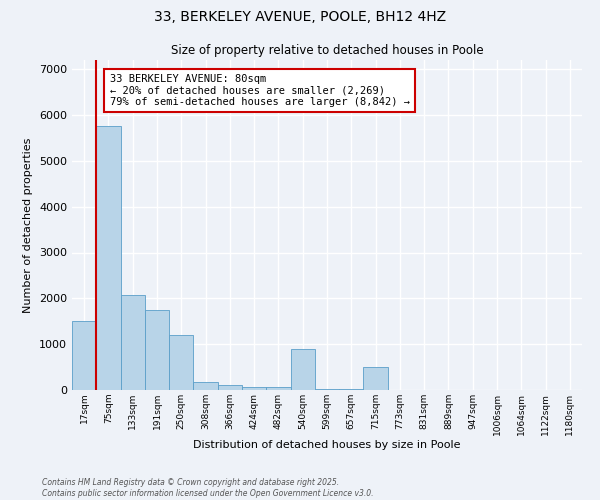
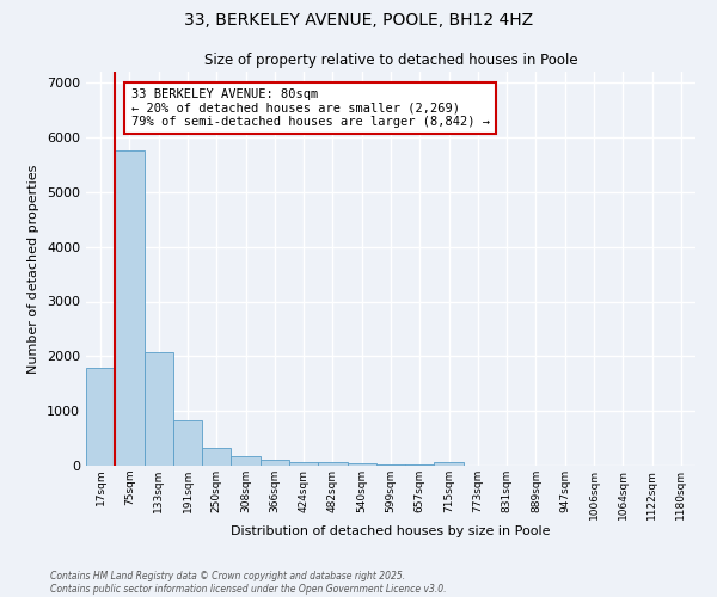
17sqm: 1500 -> 1800
191sqm: 1750 -> 830
250sqm: 1200 -> 330
540sqm: 900 -> 40
715sqm: 500 -> 60
